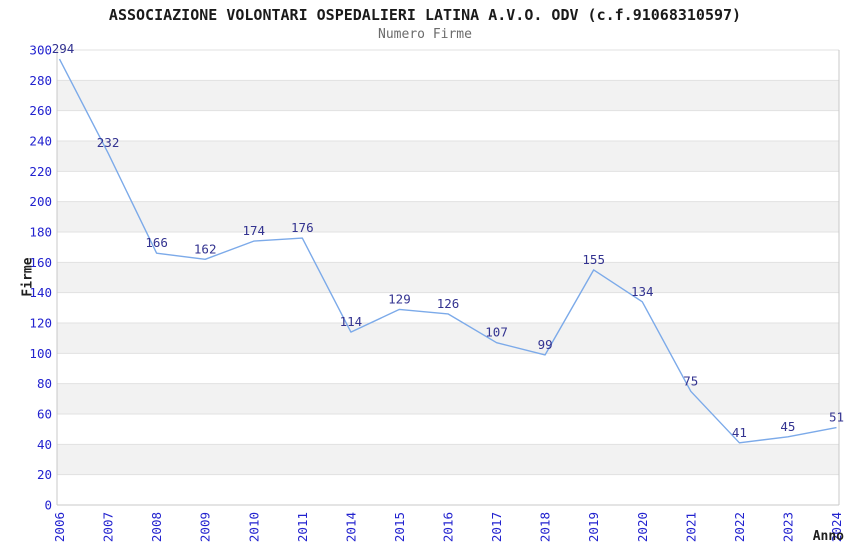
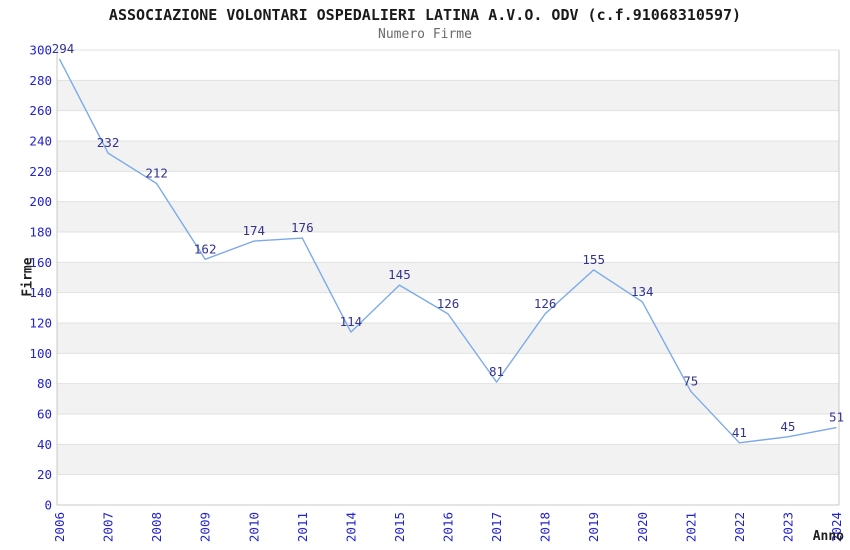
2008: 166 -> 212
2015: 129 -> 145
2017: 107 -> 81
2018: 99 -> 126
